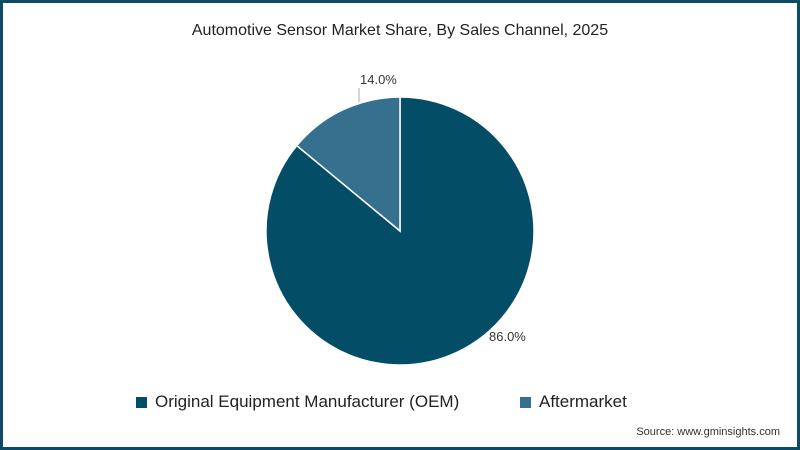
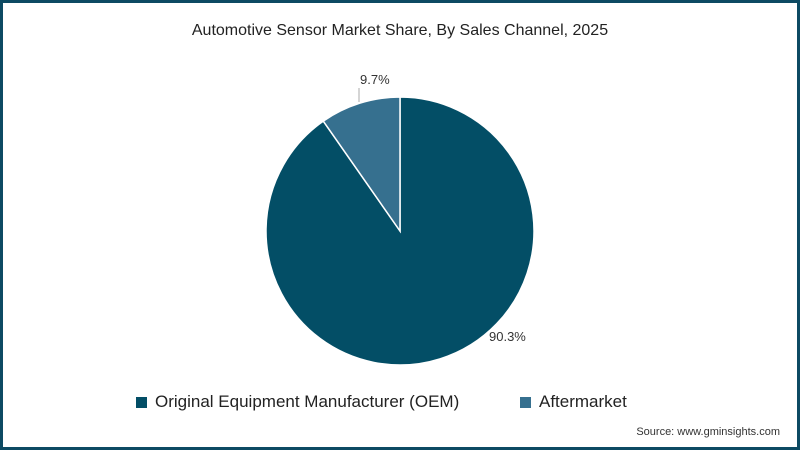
Original Equipment Manufacturer (OEM): 86.0% -> 90.3%
Aftermarket: 14.0% -> 9.7%
